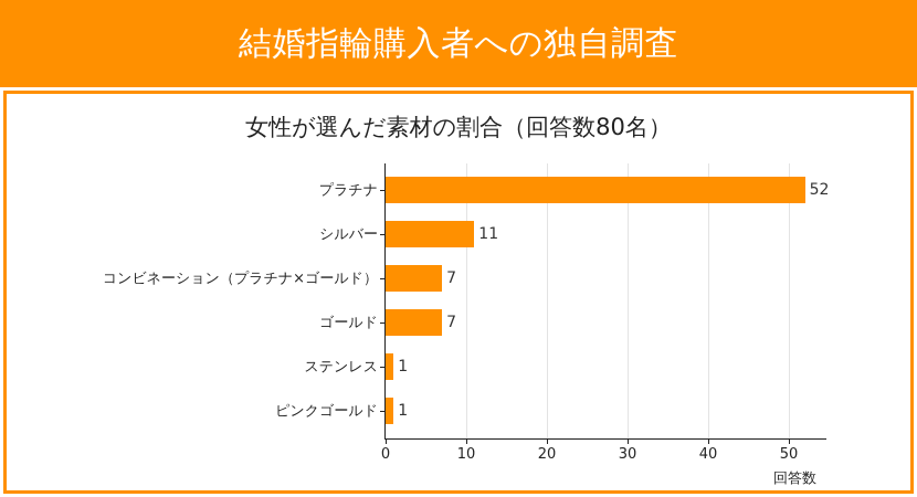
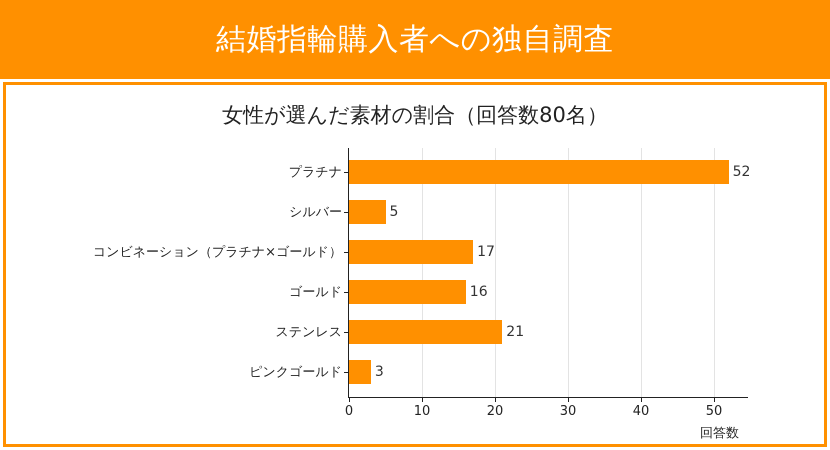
シルバー: 11 -> 5
コンビネーション（プラチナ×ゴールド）: 7 -> 17
ゴールド: 7 -> 16
ステンレス: 1 -> 21
ピンクゴールド: 1 -> 3
